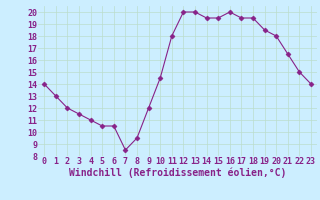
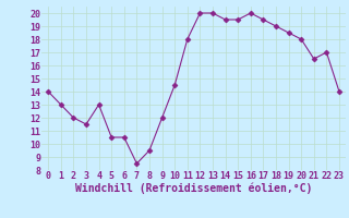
4: 11.0 -> 13.0
18: 19.5 -> 19.0
22: 15.0 -> 17.0
